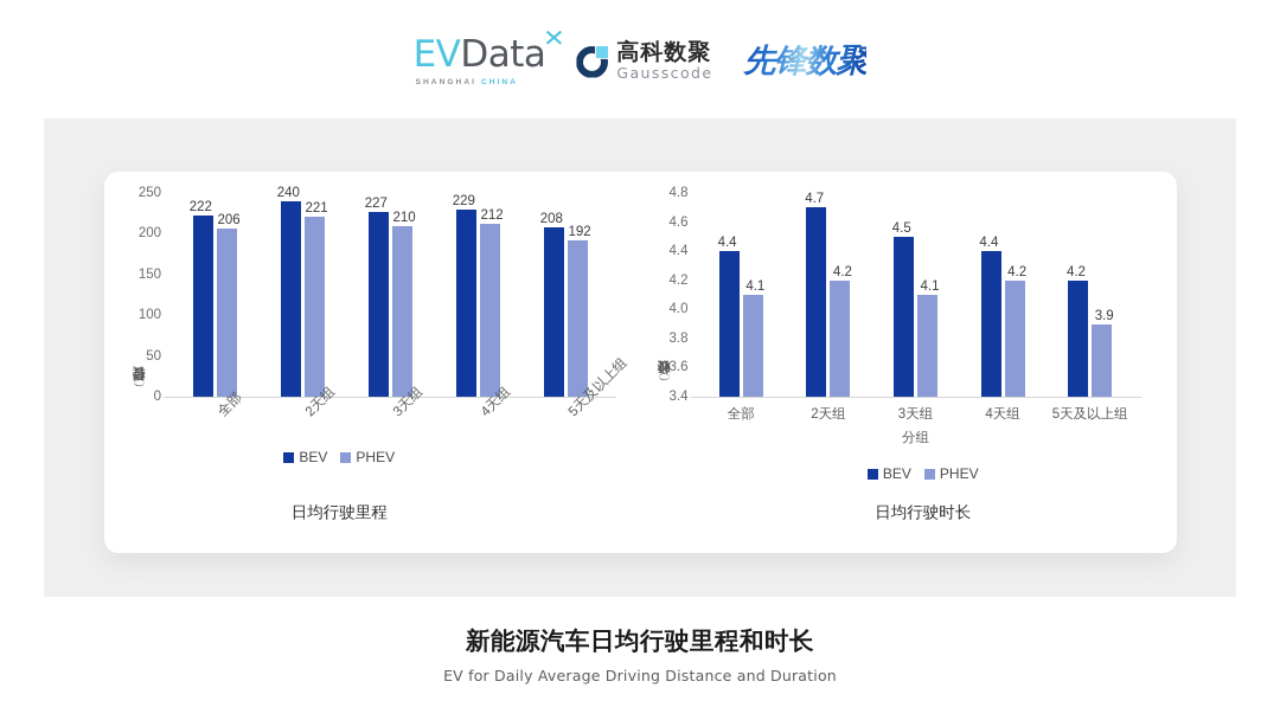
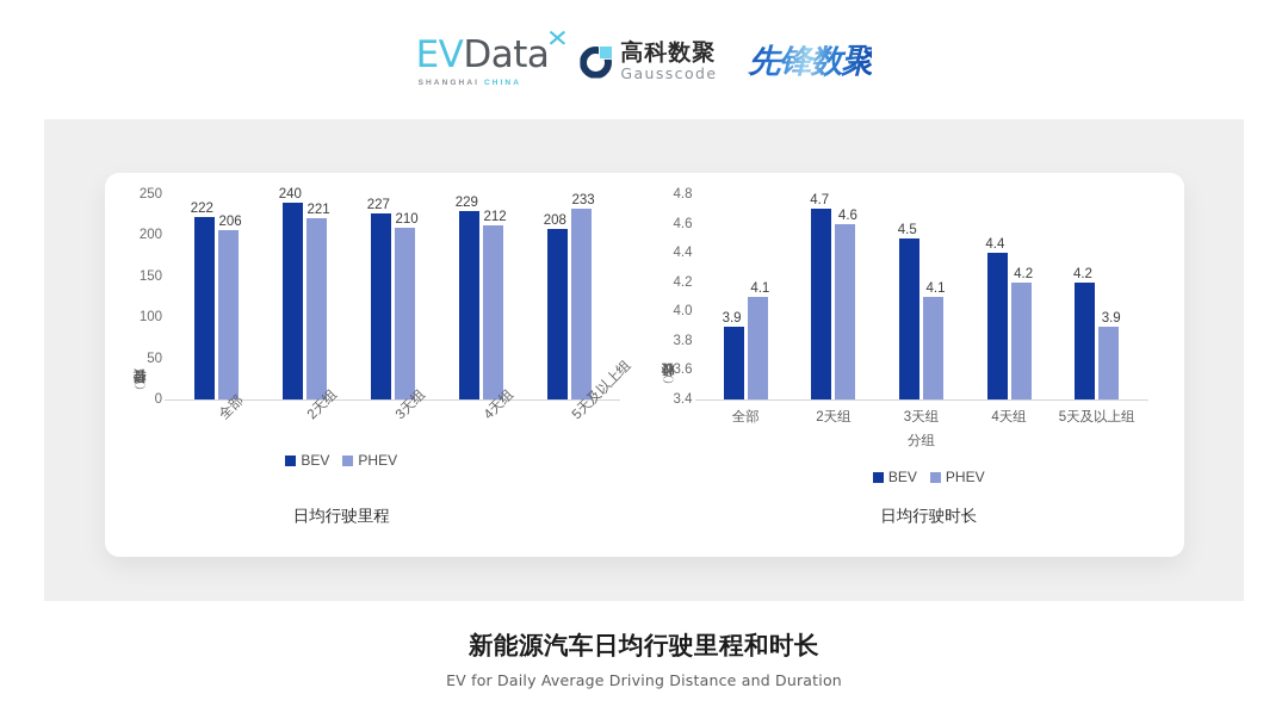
日均行驶里程/PHEV/5天及以上组: 192 -> 233
日均行驶时长/BEV/全部: 4.4 -> 3.9
日均行驶时长/PHEV/2天组: 4.2 -> 4.6
